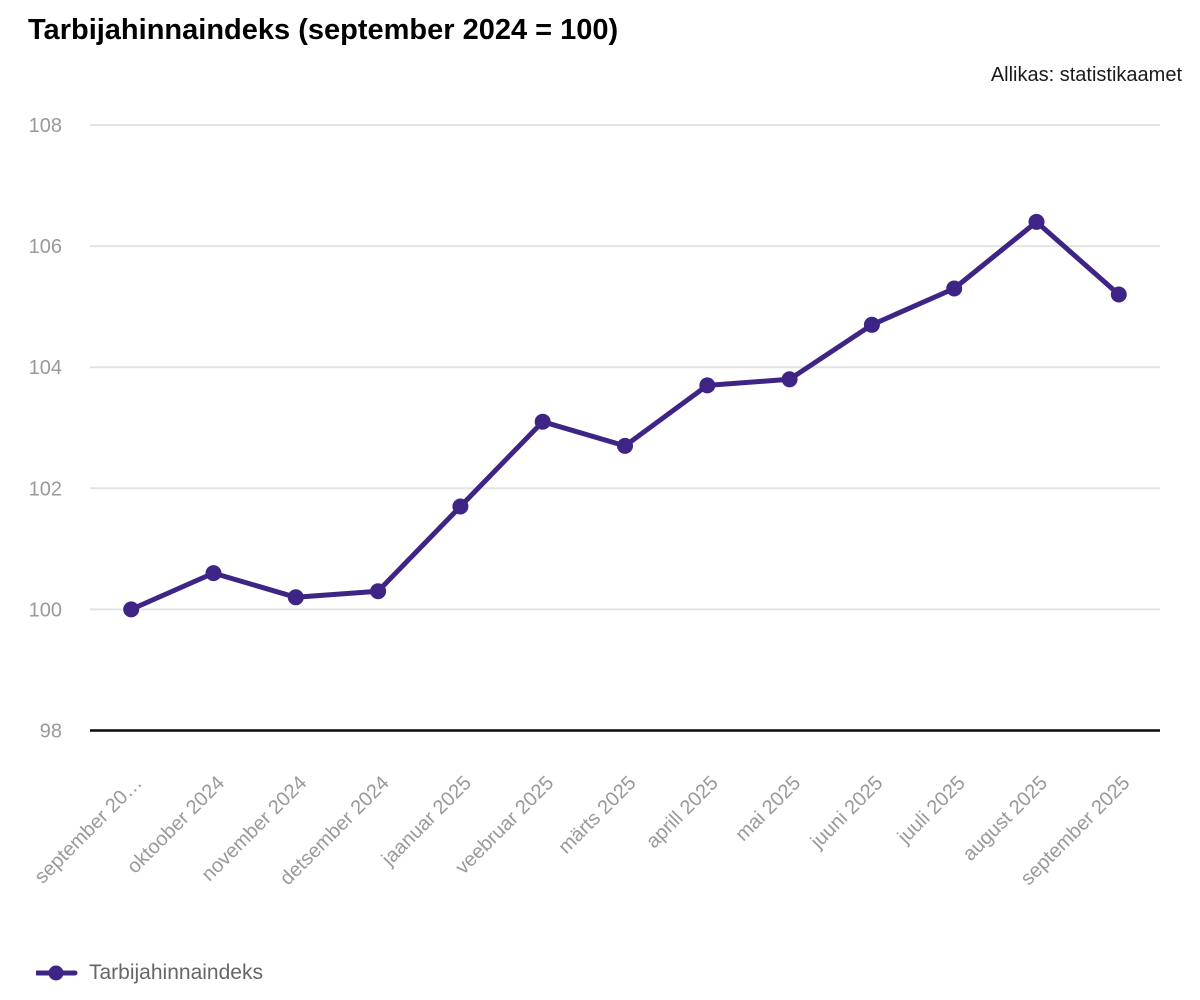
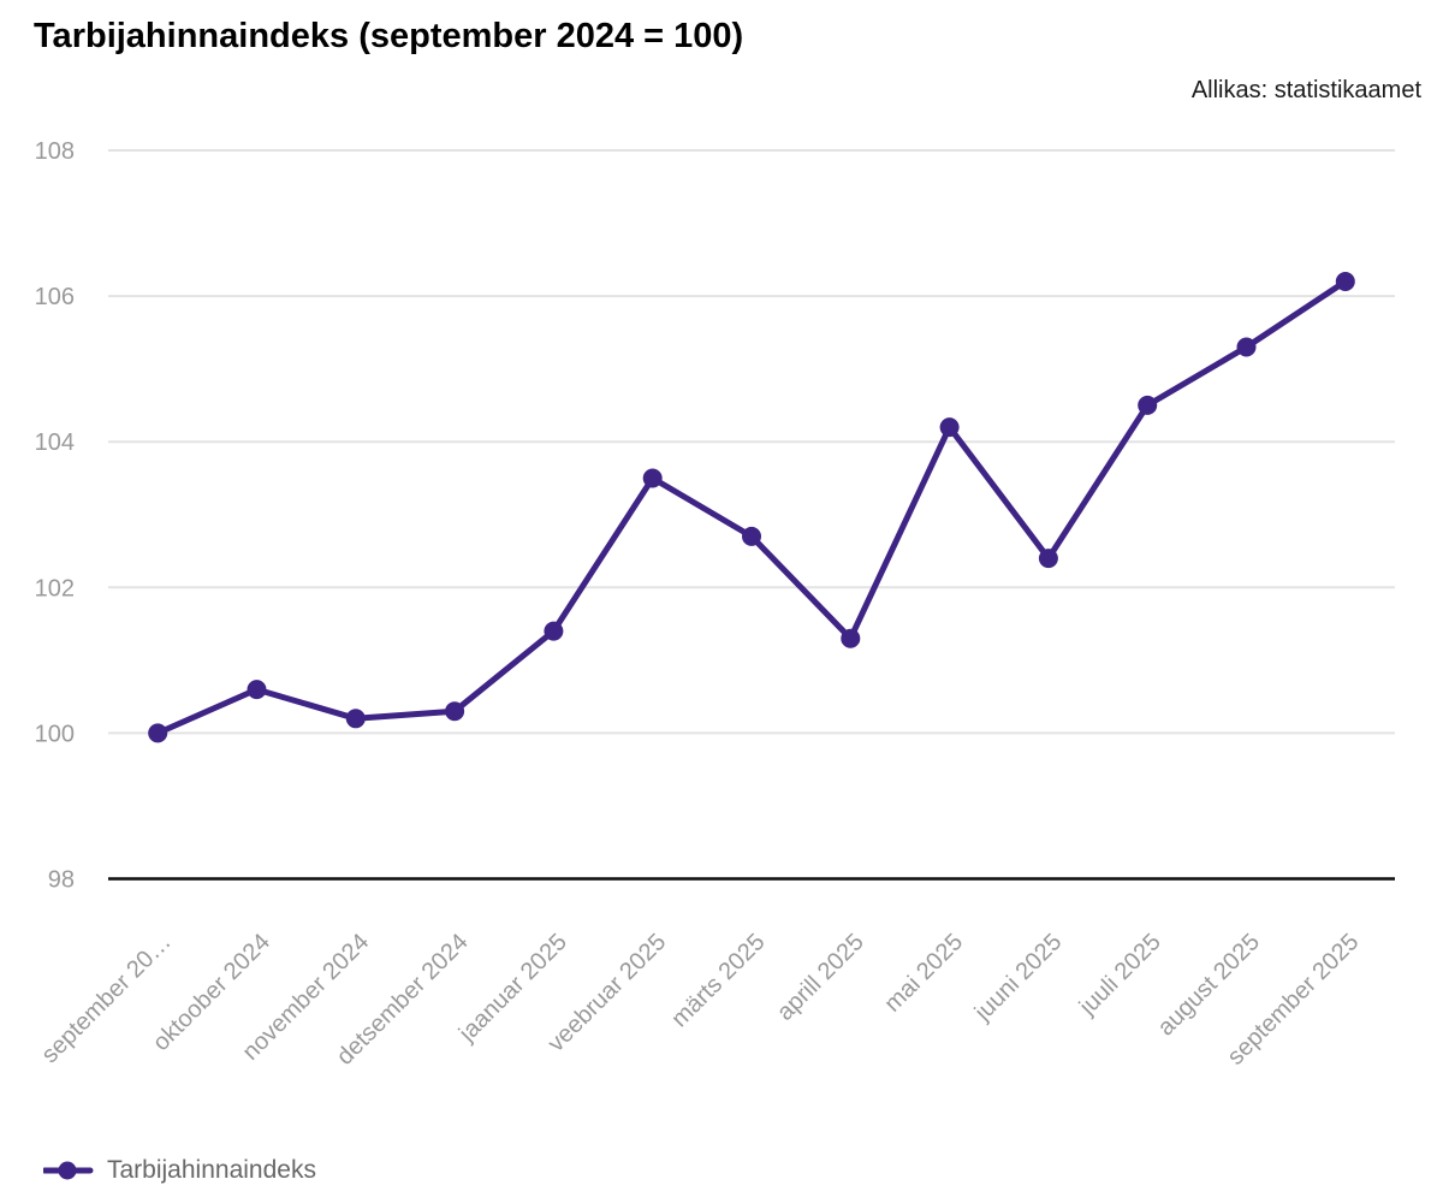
jaanuar 2025: 101.7 -> 101.4
veebruar 2025: 103.1 -> 103.5
aprill 2025: 103.7 -> 101.3
mai 2025: 103.8 -> 104.2
juuni 2025: 104.7 -> 102.4
juuli 2025: 105.3 -> 104.5
august 2025: 106.4 -> 105.3
september 2025: 105.2 -> 106.2
